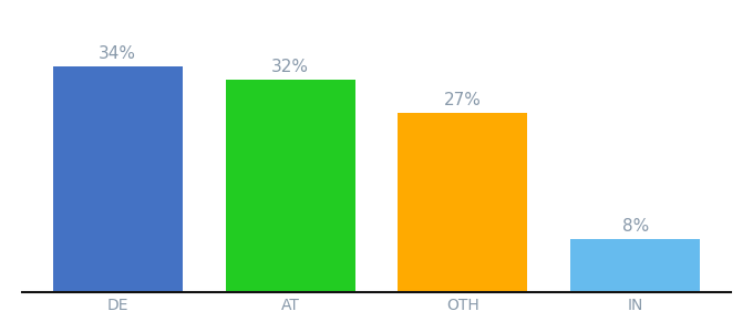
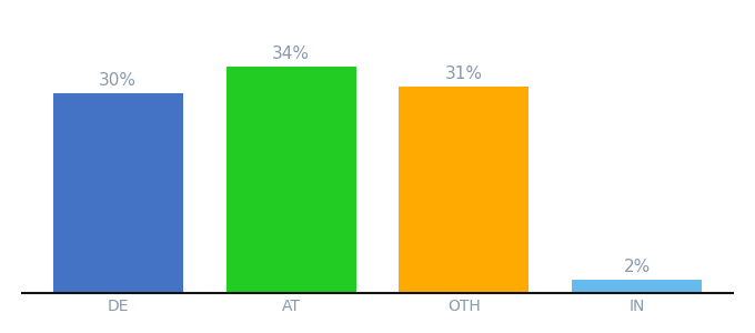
DE: 34% -> 30%
AT: 32% -> 34%
OTH: 27% -> 31%
IN: 8% -> 2%
